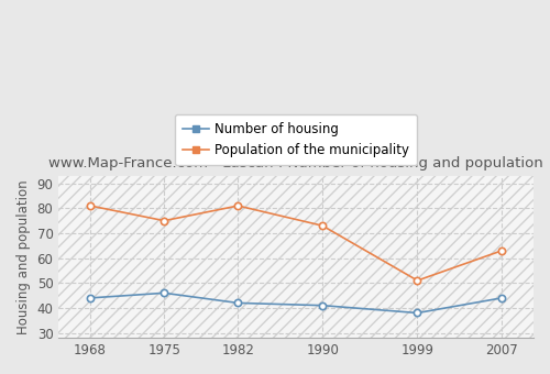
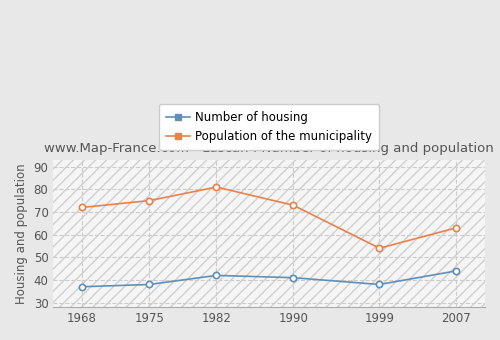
Number of housing/1968: 44 -> 37
Population of the municipality/1968: 81 -> 72
Number of housing/1975: 46 -> 38
Population of the municipality/1999: 51 -> 54
